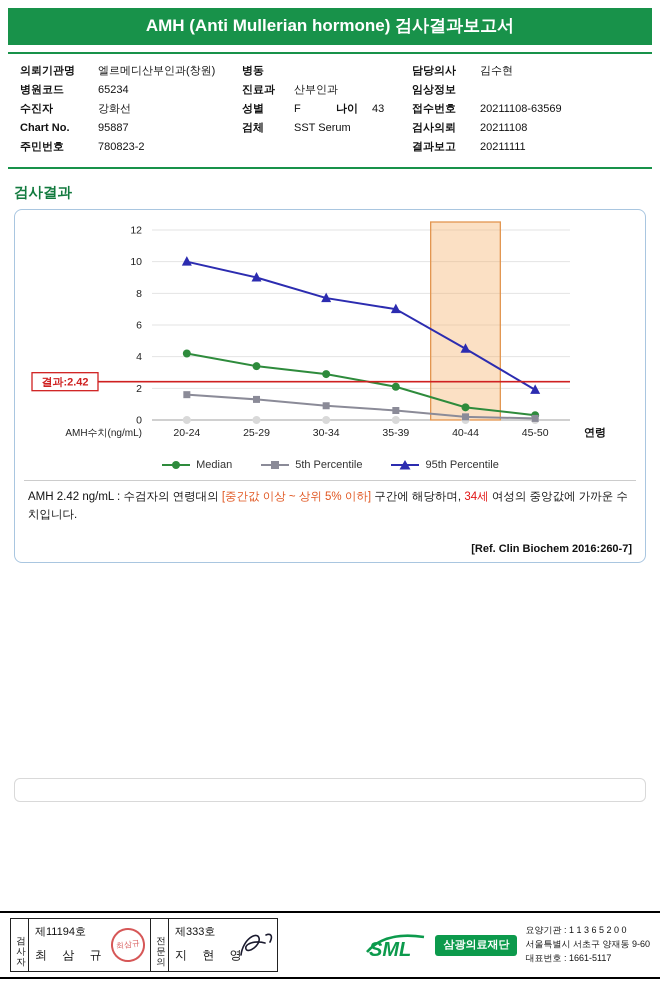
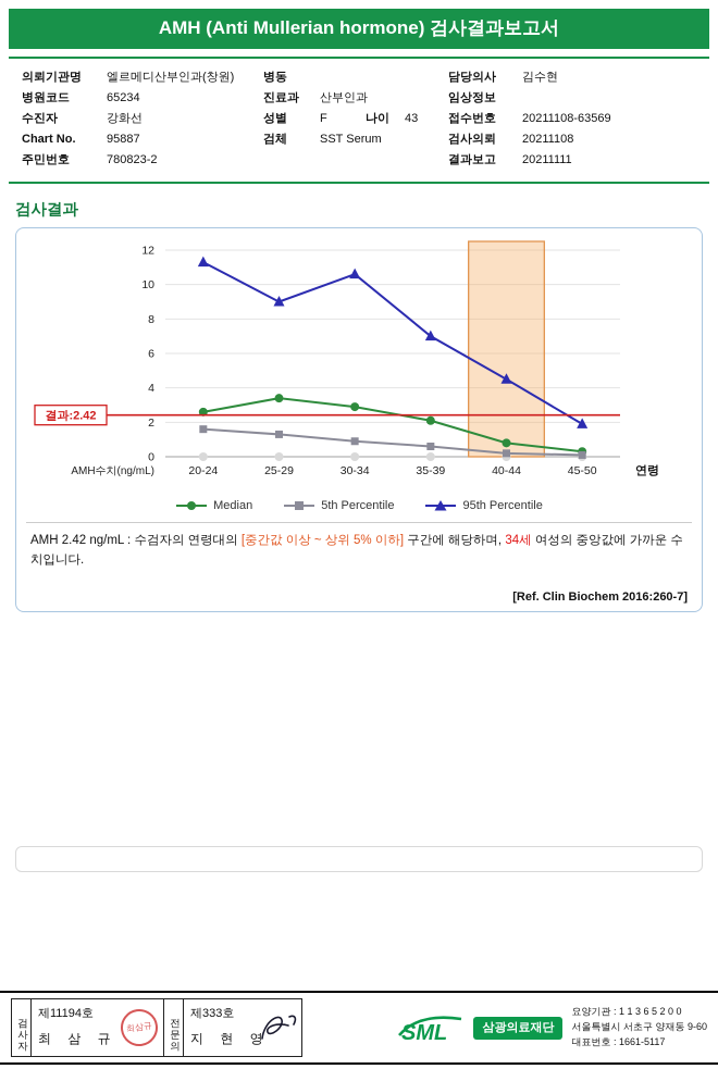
Median/20-24: 4.2 -> 2.6
95th Percentile/20-24: 10.0 -> 11.3
95th Percentile/30-34: 7.7 -> 10.6
